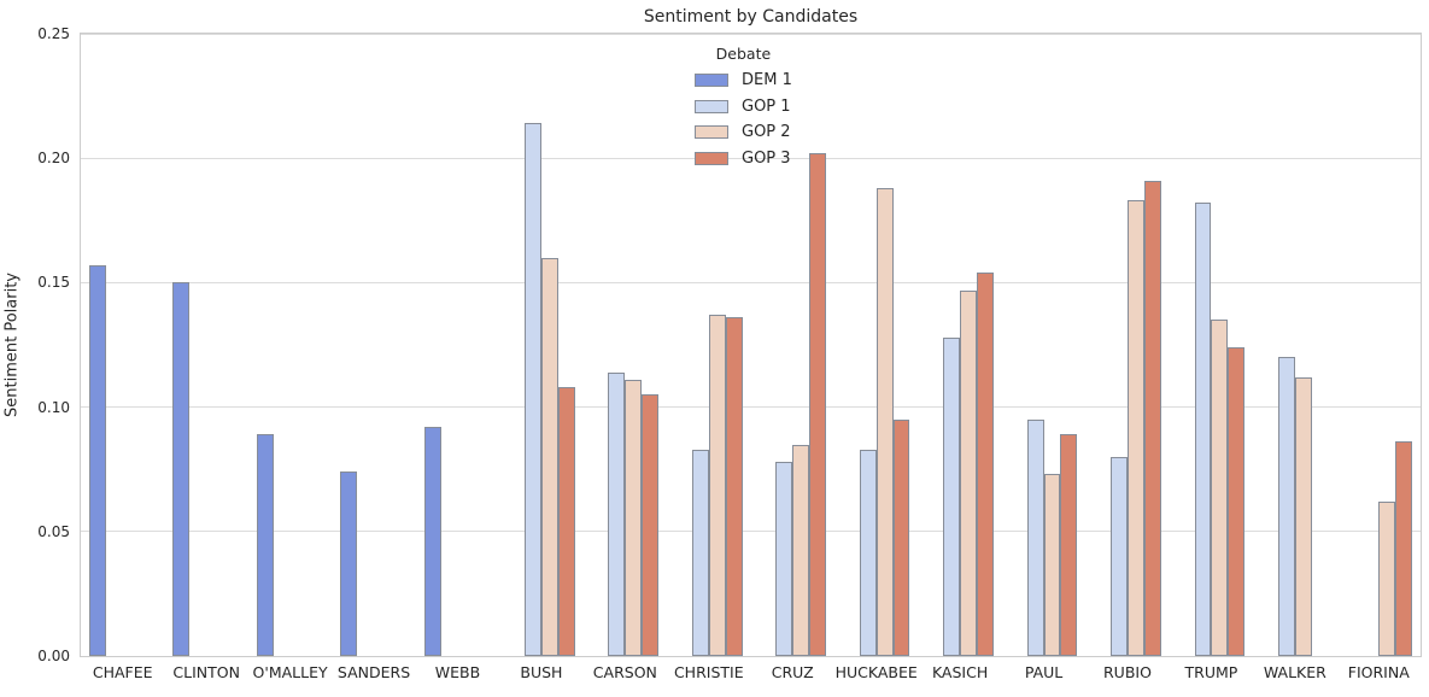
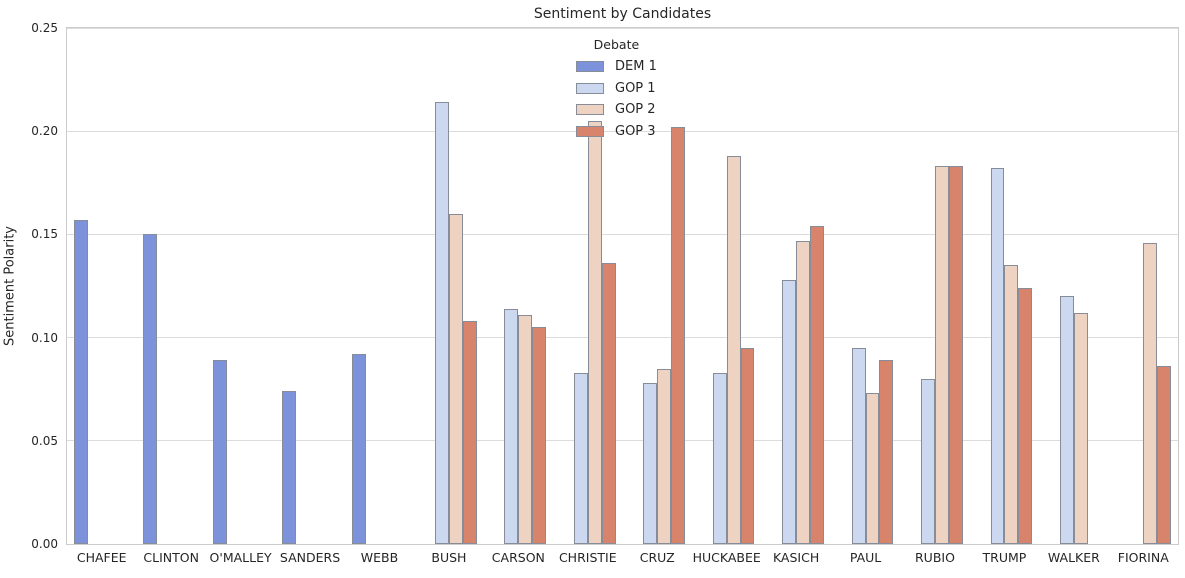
GOP 2/CHRISTIE: 0.137 -> 0.205
GOP 3/RUBIO: 0.191 -> 0.183
GOP 2/FIORINA: 0.062 -> 0.146
